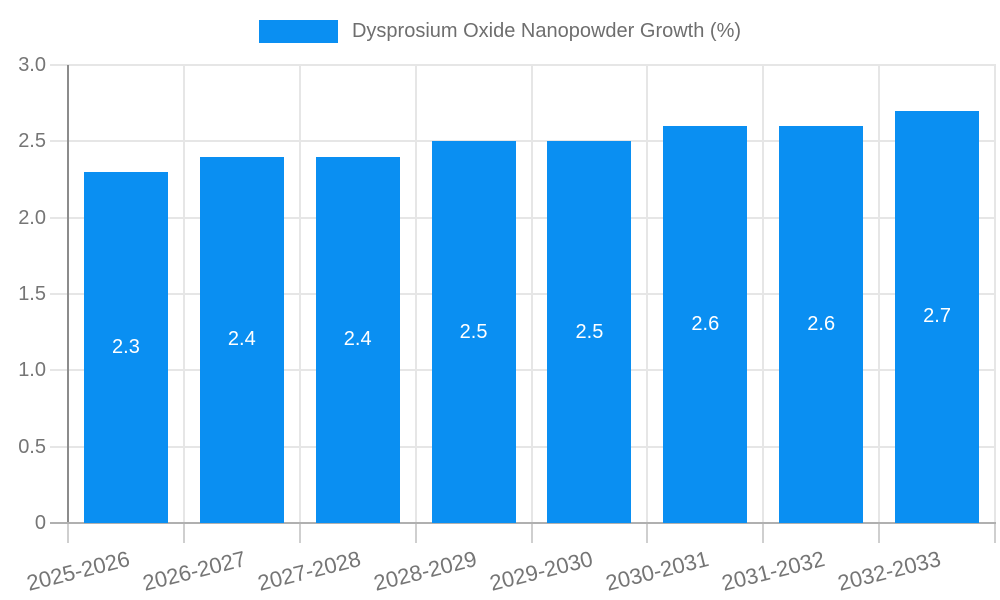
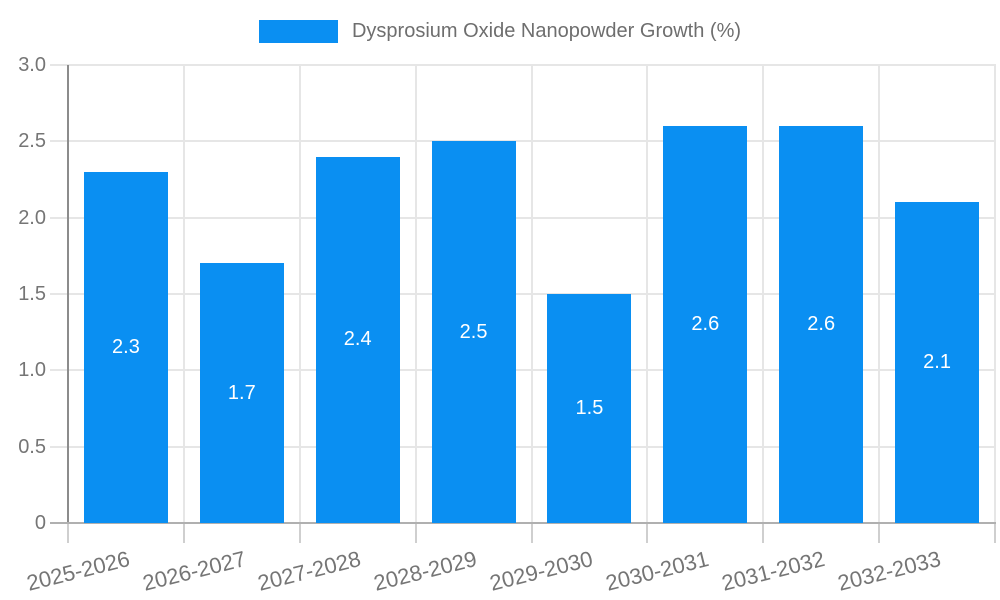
2026-2027: 2.4 -> 1.7
2029-2030: 2.5 -> 1.5
2032-2033: 2.7 -> 2.1
